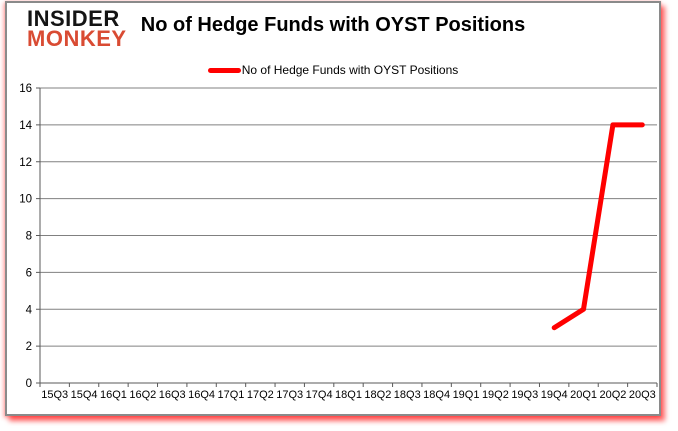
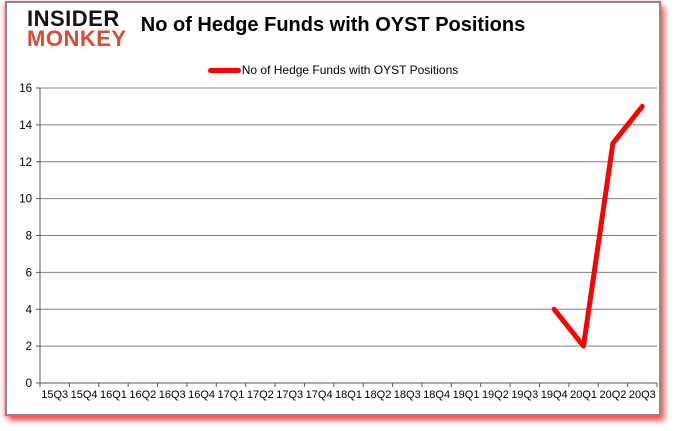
19Q4: 3 -> 4
20Q1: 4 -> 2
20Q2: 14 -> 13
20Q3: 14 -> 15
